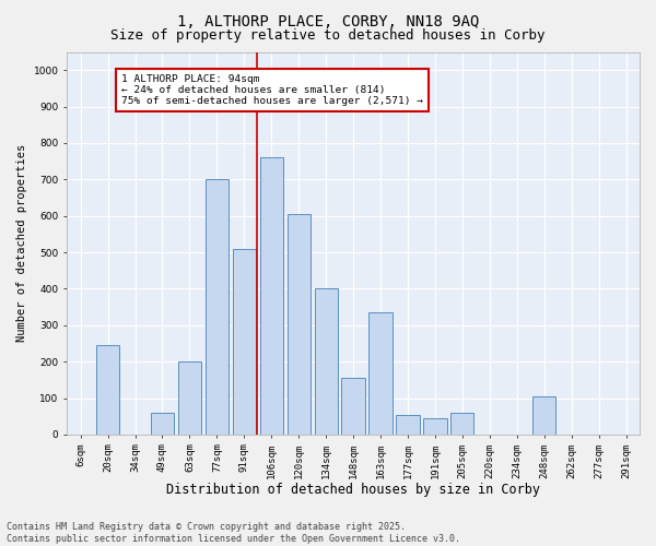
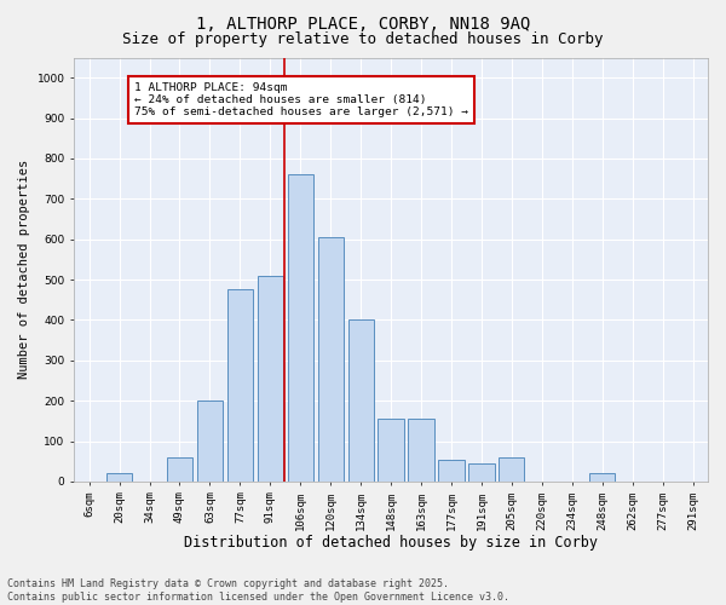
20sqm: 245 -> 20
77sqm: 700 -> 475
163sqm: 335 -> 155
248sqm: 105 -> 20
